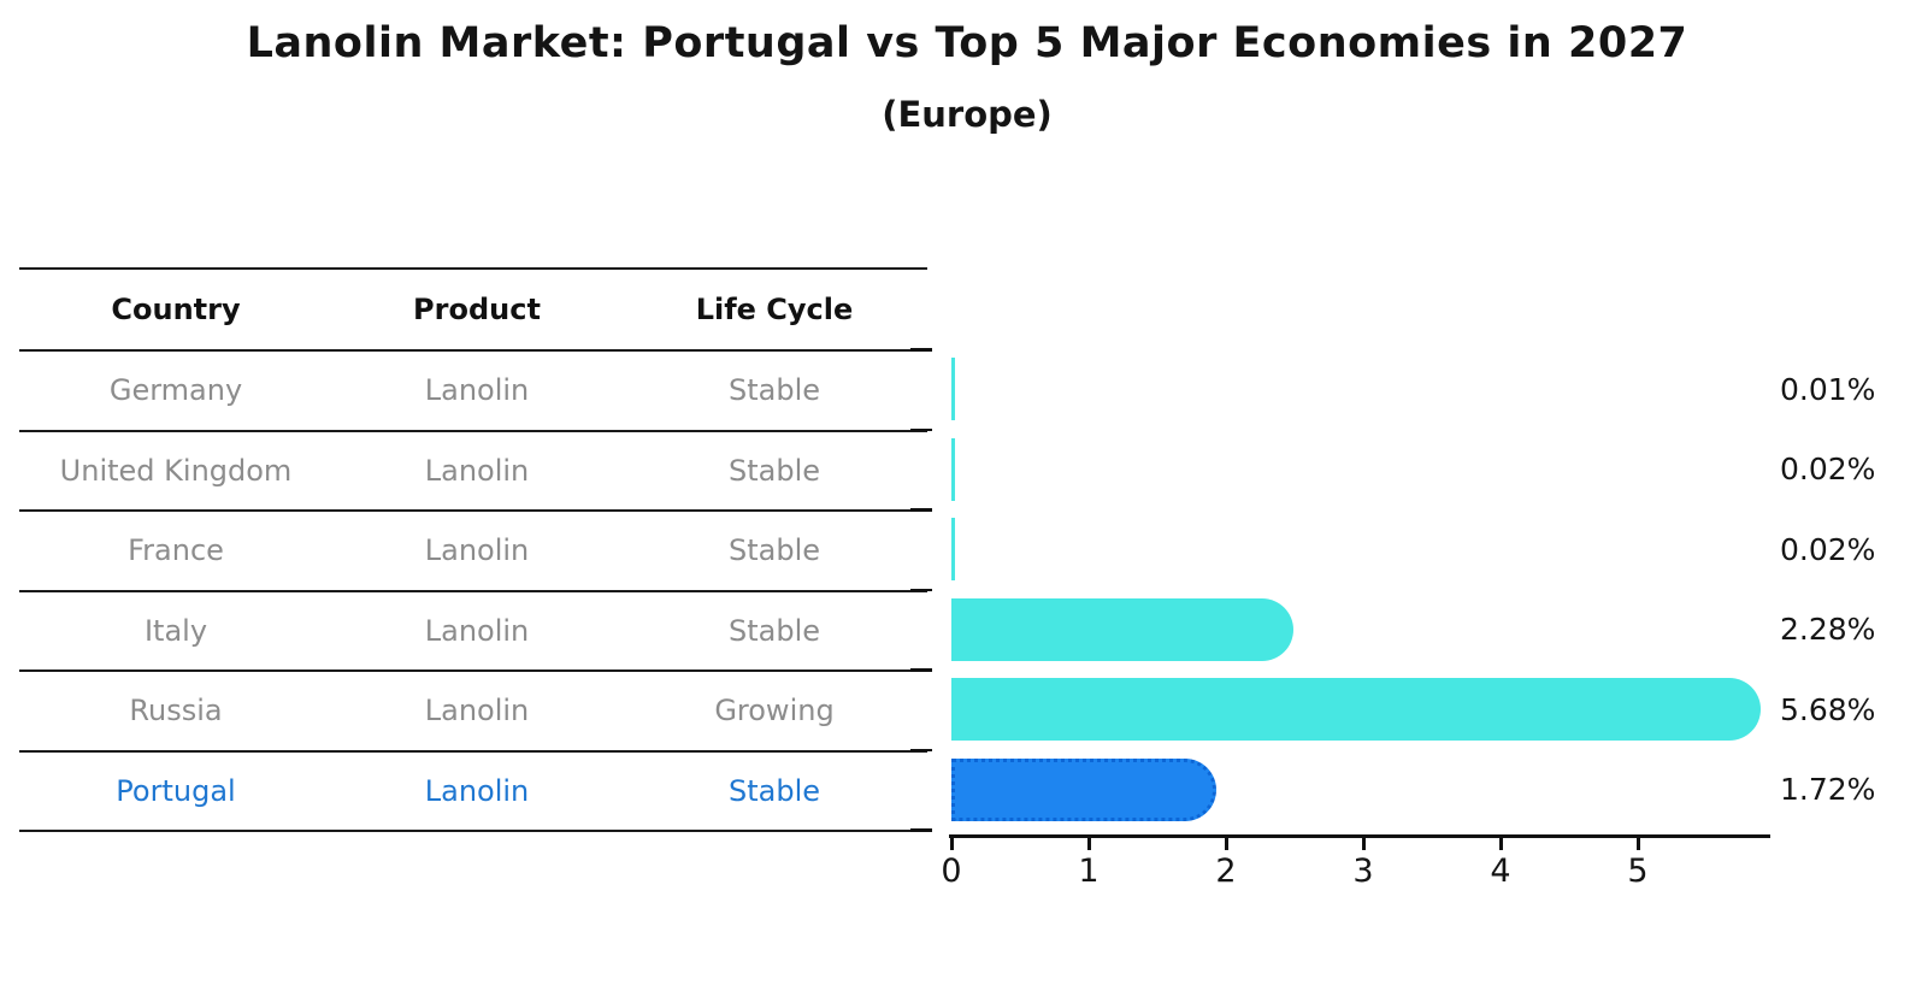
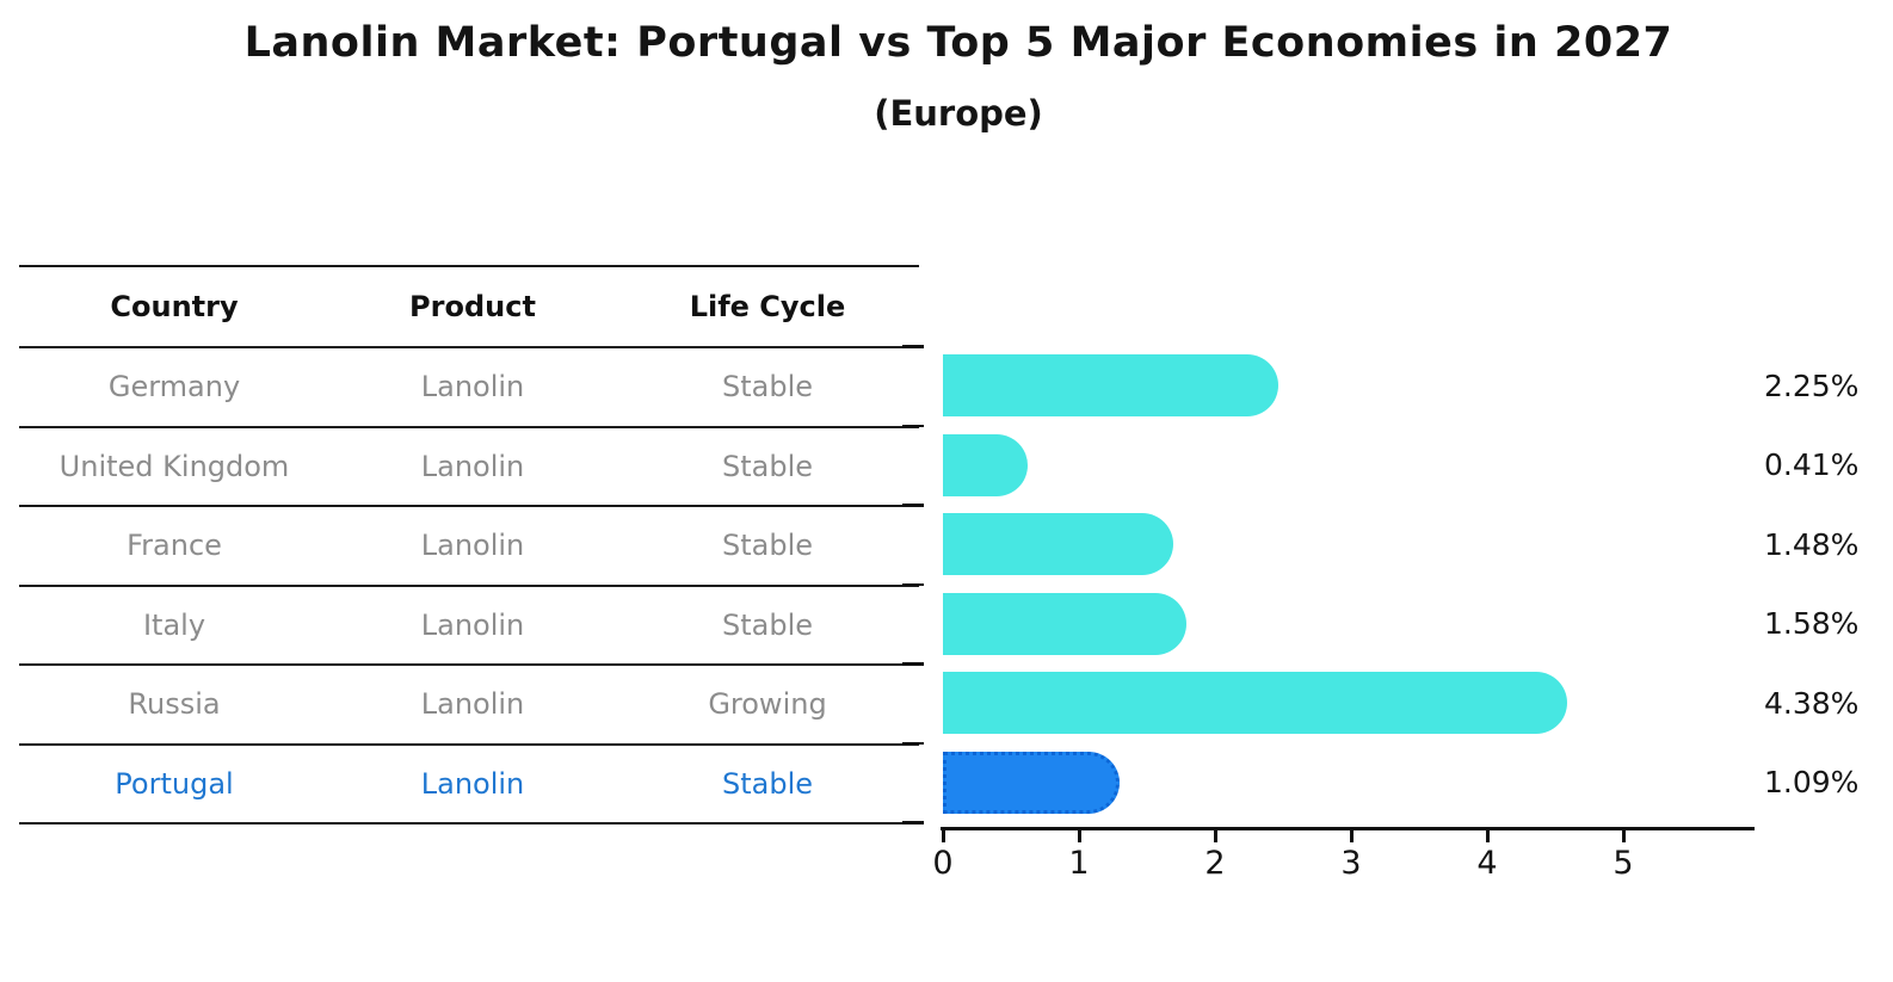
Germany: 0.01% -> 2.25%
United Kingdom: 0.02% -> 0.41%
France: 0.02% -> 1.48%
Italy: 2.28% -> 1.58%
Russia: 5.68% -> 4.38%
Portugal: 1.72% -> 1.09%
